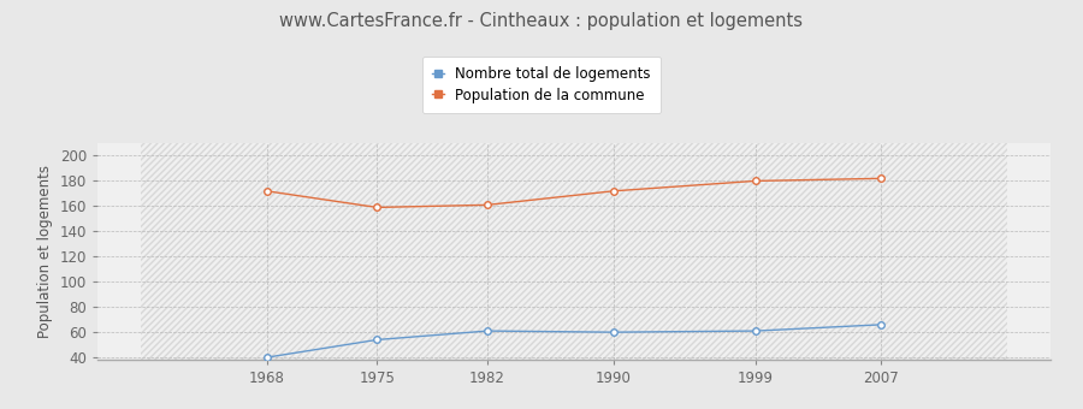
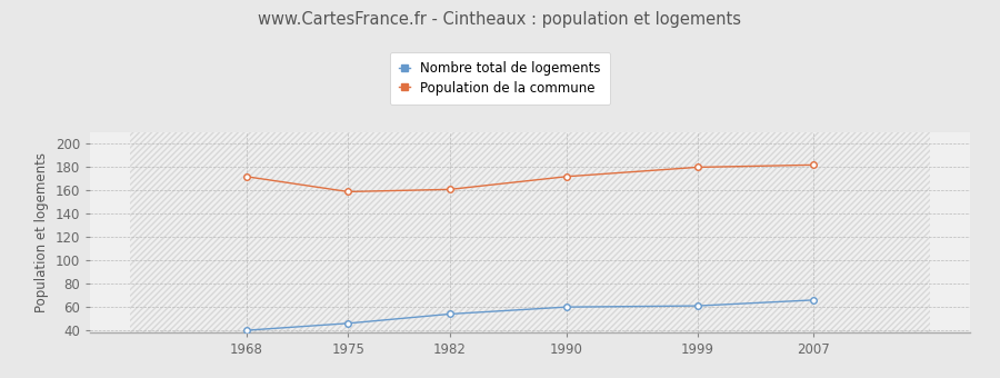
Nombre total de logements/1975: 54 -> 46
Nombre total de logements/1982: 61 -> 54
